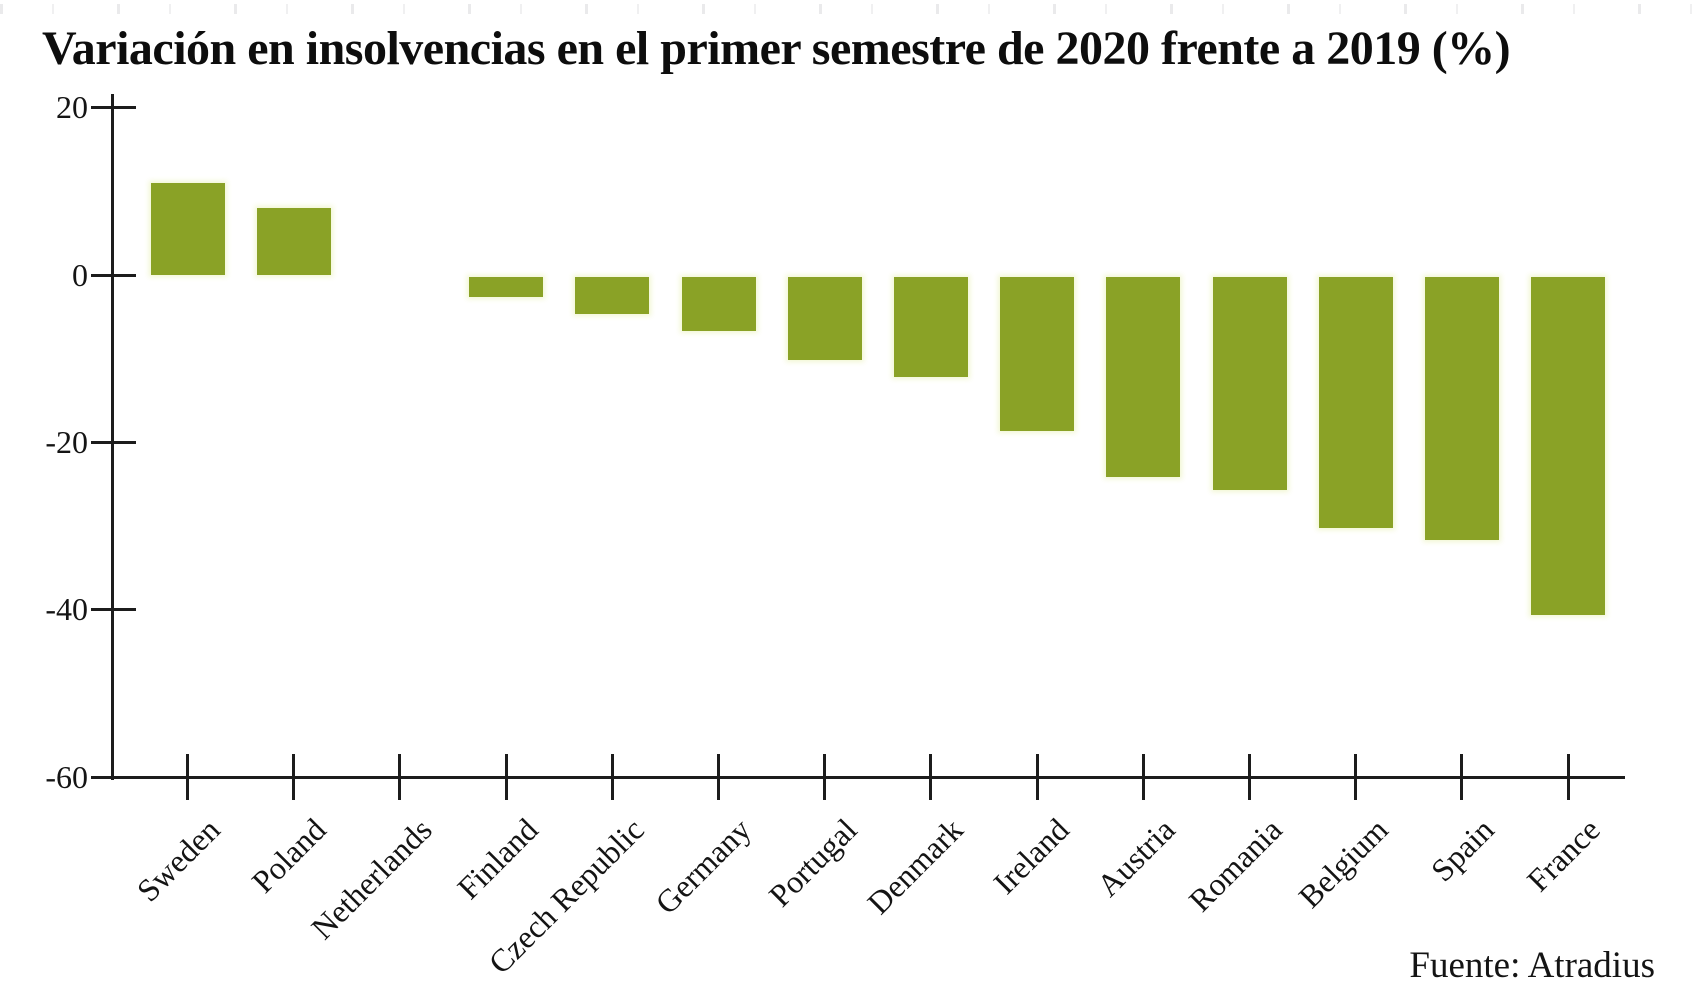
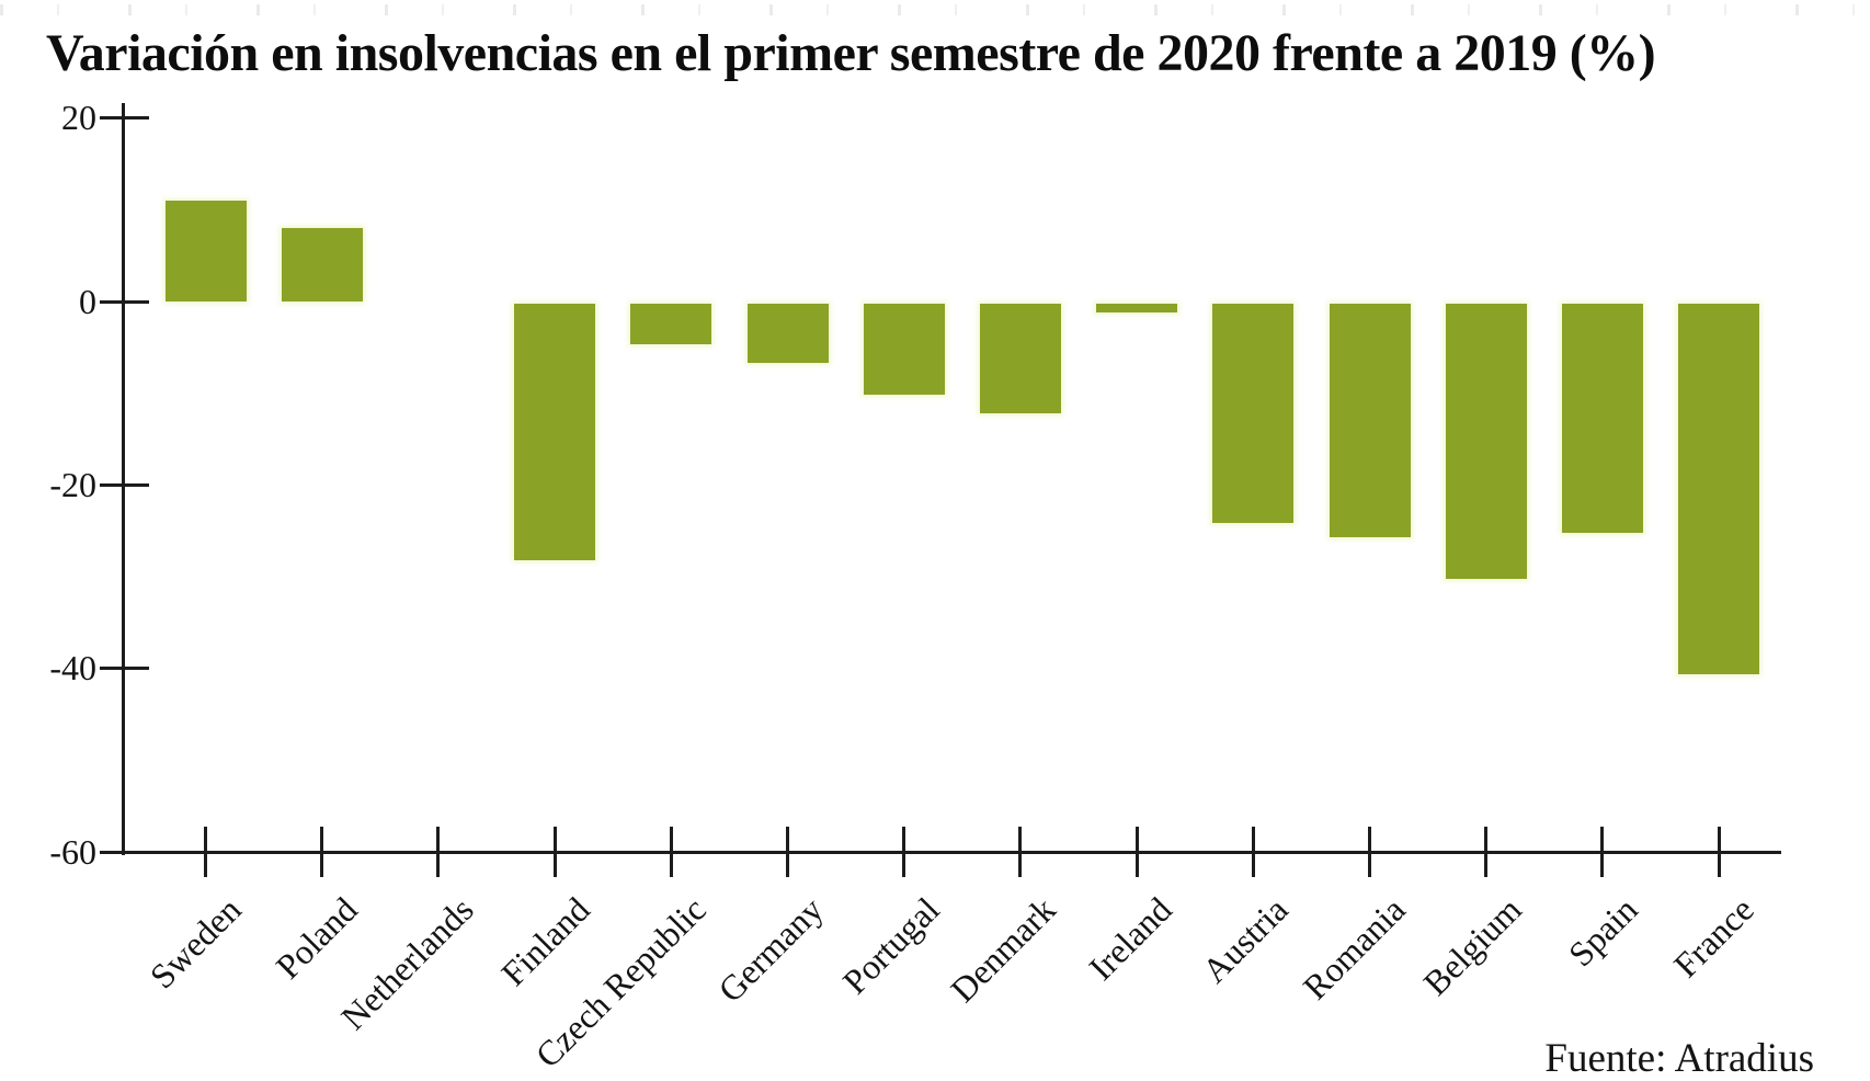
Finland: -2 -> -28
Ireland: -18 -> -1
Spain: -32 -> -25
